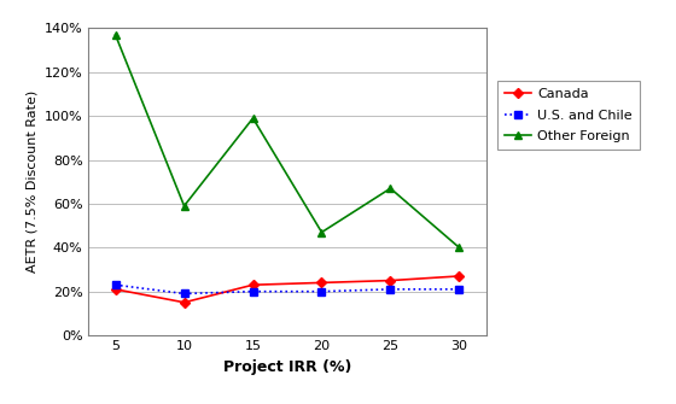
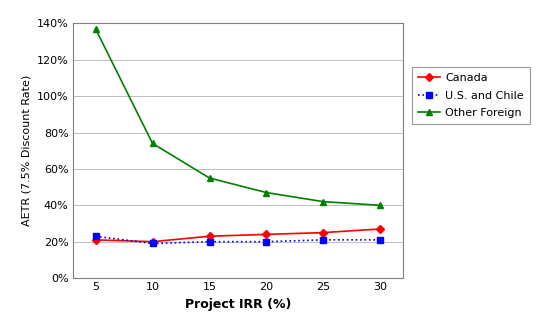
Canada/10: 15% -> 20%
Other Foreign/10: 59% -> 74%
Other Foreign/15: 99% -> 55%
Other Foreign/25: 67% -> 42%
